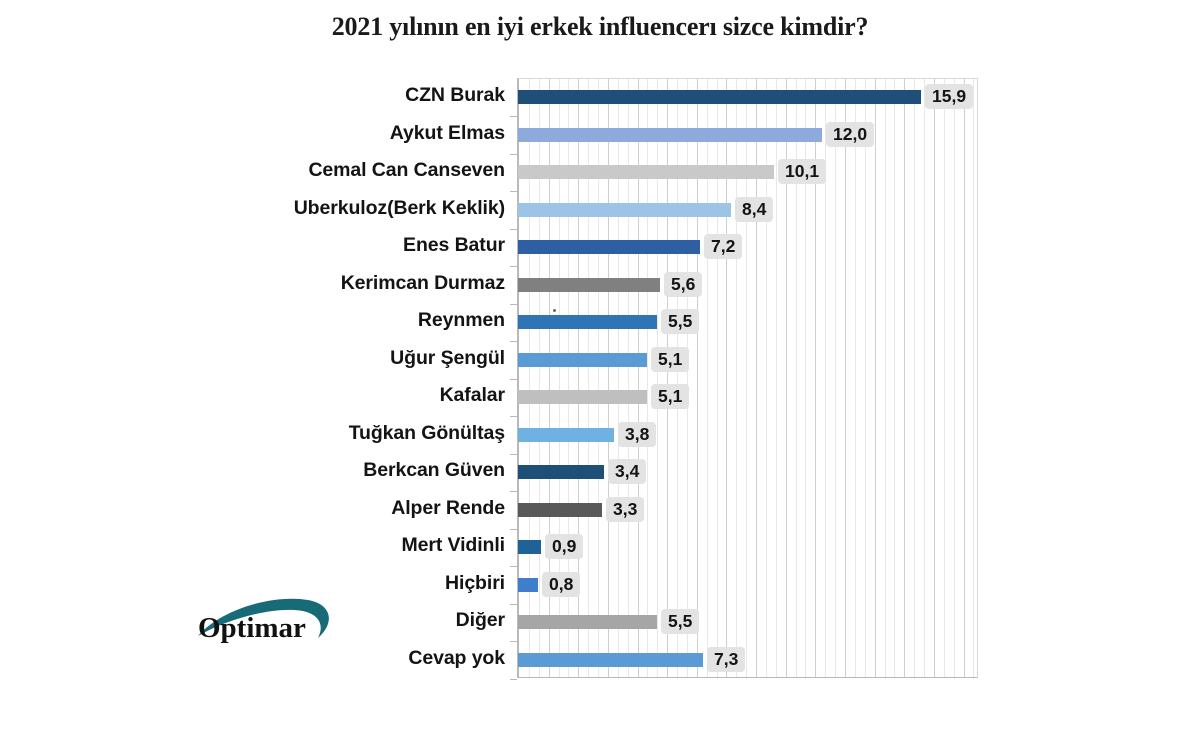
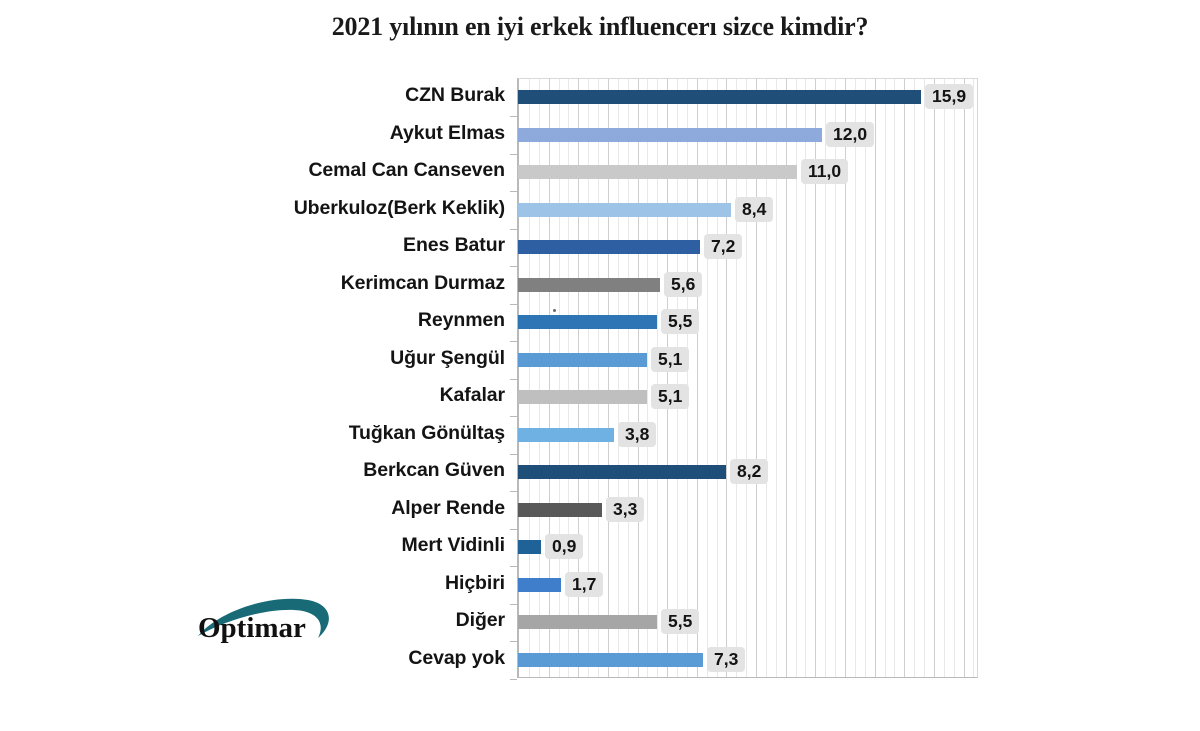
Cemal Can Canseven: 10,1 -> 11,0
Berkcan Güven: 3,4 -> 8,2
Hiçbiri: 0,8 -> 1,7
